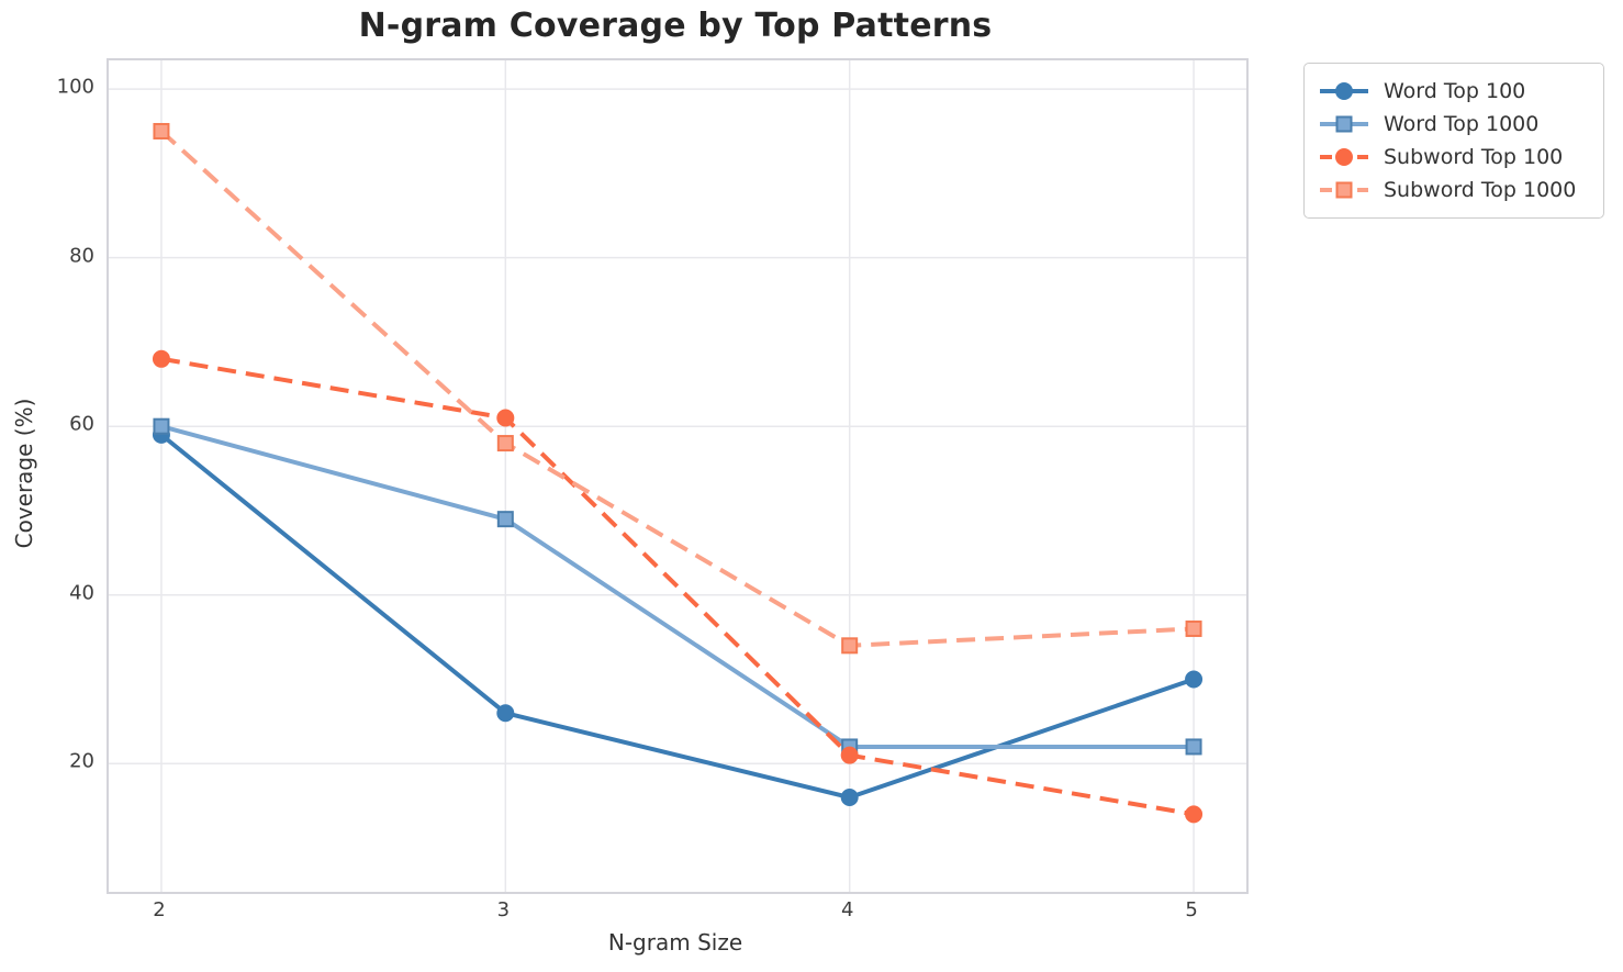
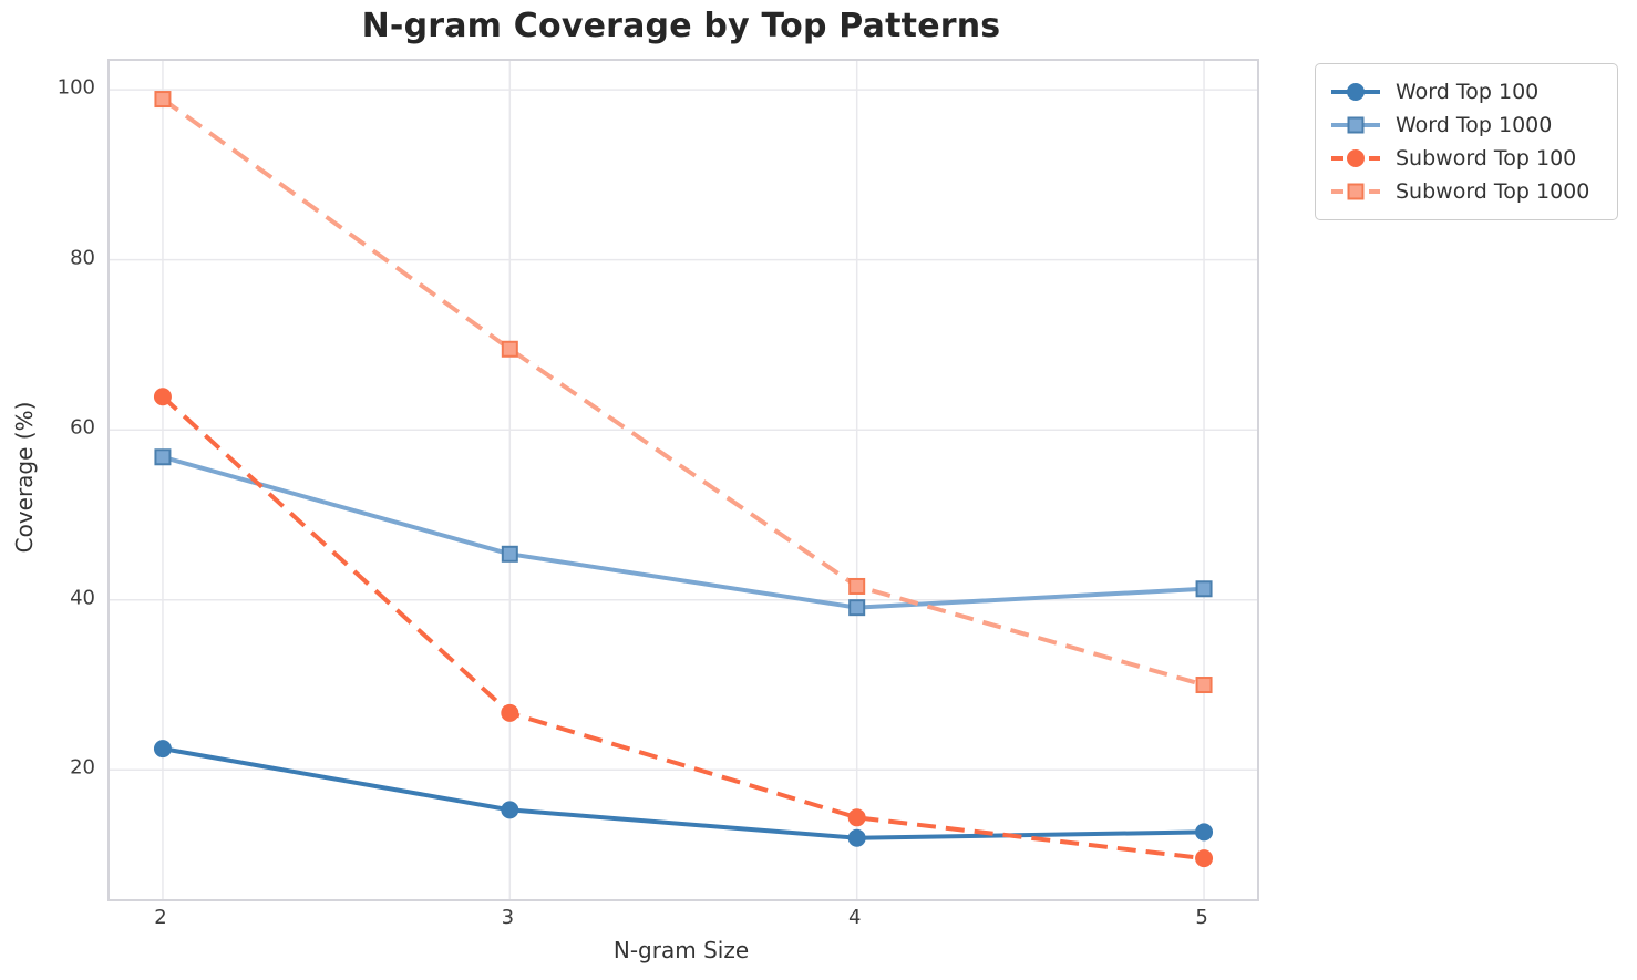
Word Top 100/2: 59 -> 22
Word Top 1000/2: 60 -> 57
Subword Top 100/2: 68 -> 64
Subword Top 1000/2: 95 -> 99
Word Top 100/3: 26 -> 15
Word Top 1000/3: 49 -> 45
Subword Top 100/3: 61 -> 27
Subword Top 1000/3: 58 -> 70
Word Top 100/4: 16 -> 12
Word Top 1000/4: 22 -> 39
Subword Top 100/4: 21 -> 14
Subword Top 1000/4: 34 -> 42
Word Top 100/5: 30 -> 13
Word Top 1000/5: 22 -> 41
Subword Top 100/5: 14 -> 10
Subword Top 1000/5: 36 -> 30
